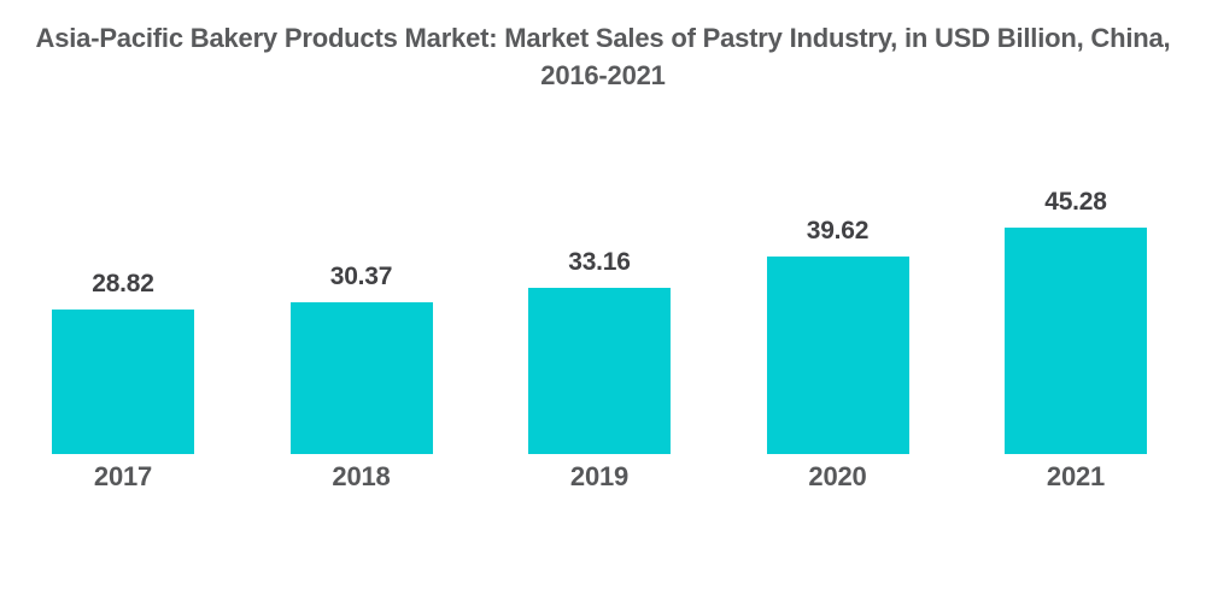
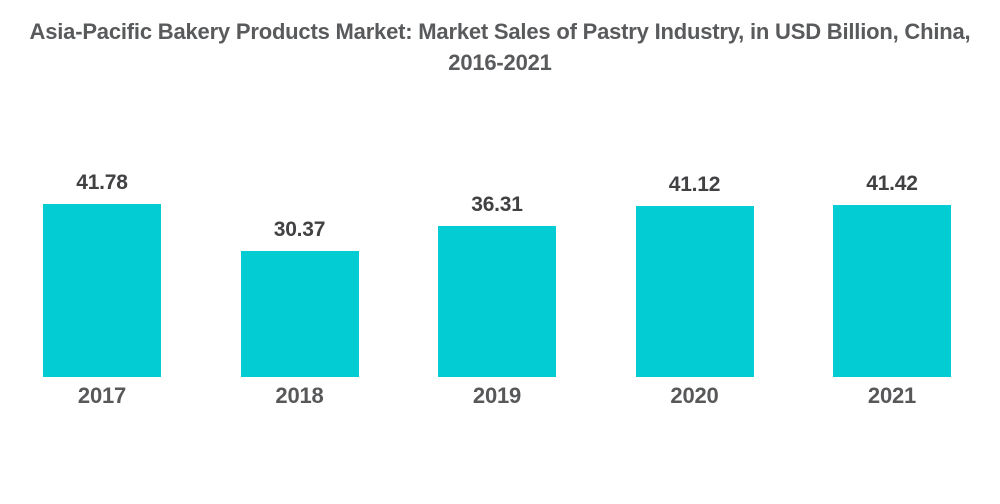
2017: 28.82 -> 41.78
2019: 33.16 -> 36.31
2020: 39.62 -> 41.12
2021: 45.28 -> 41.42
